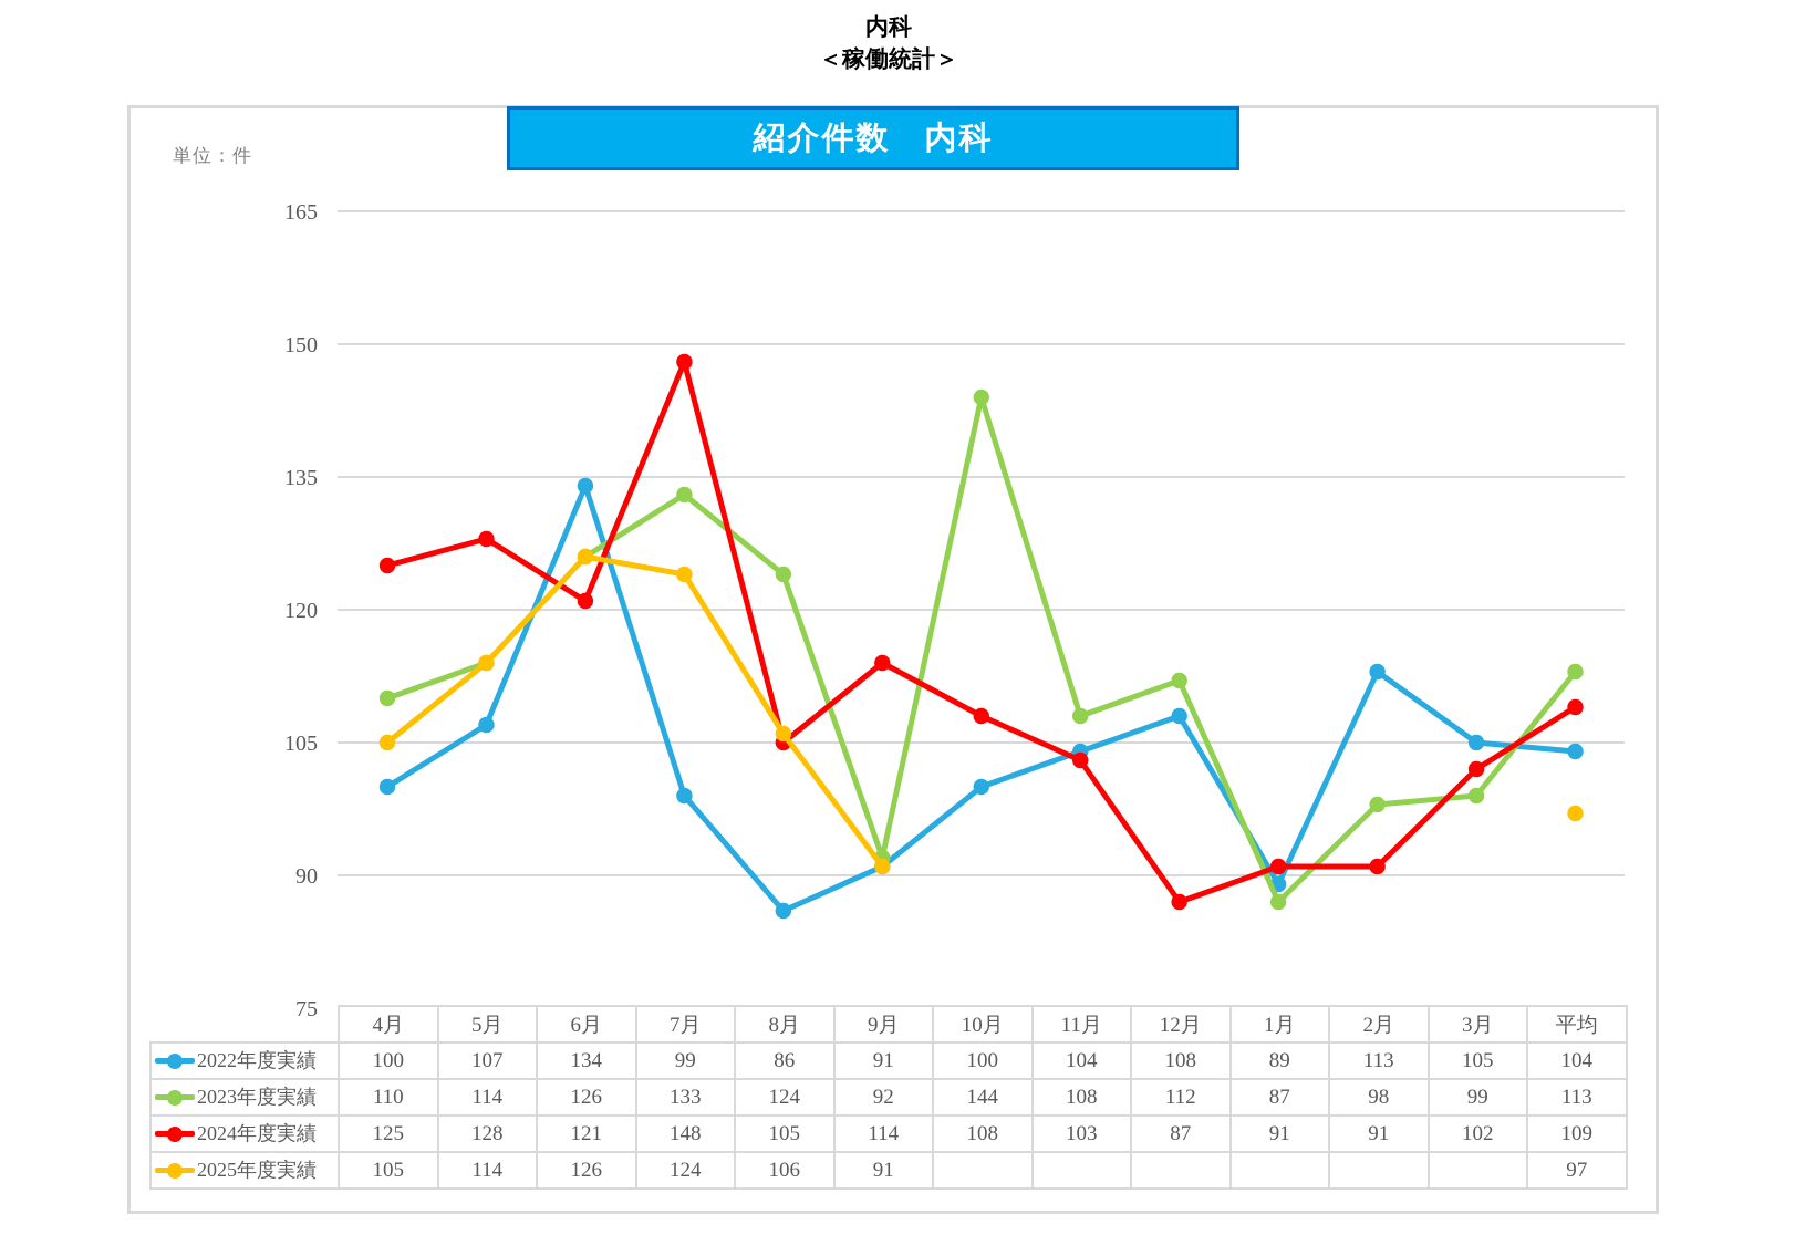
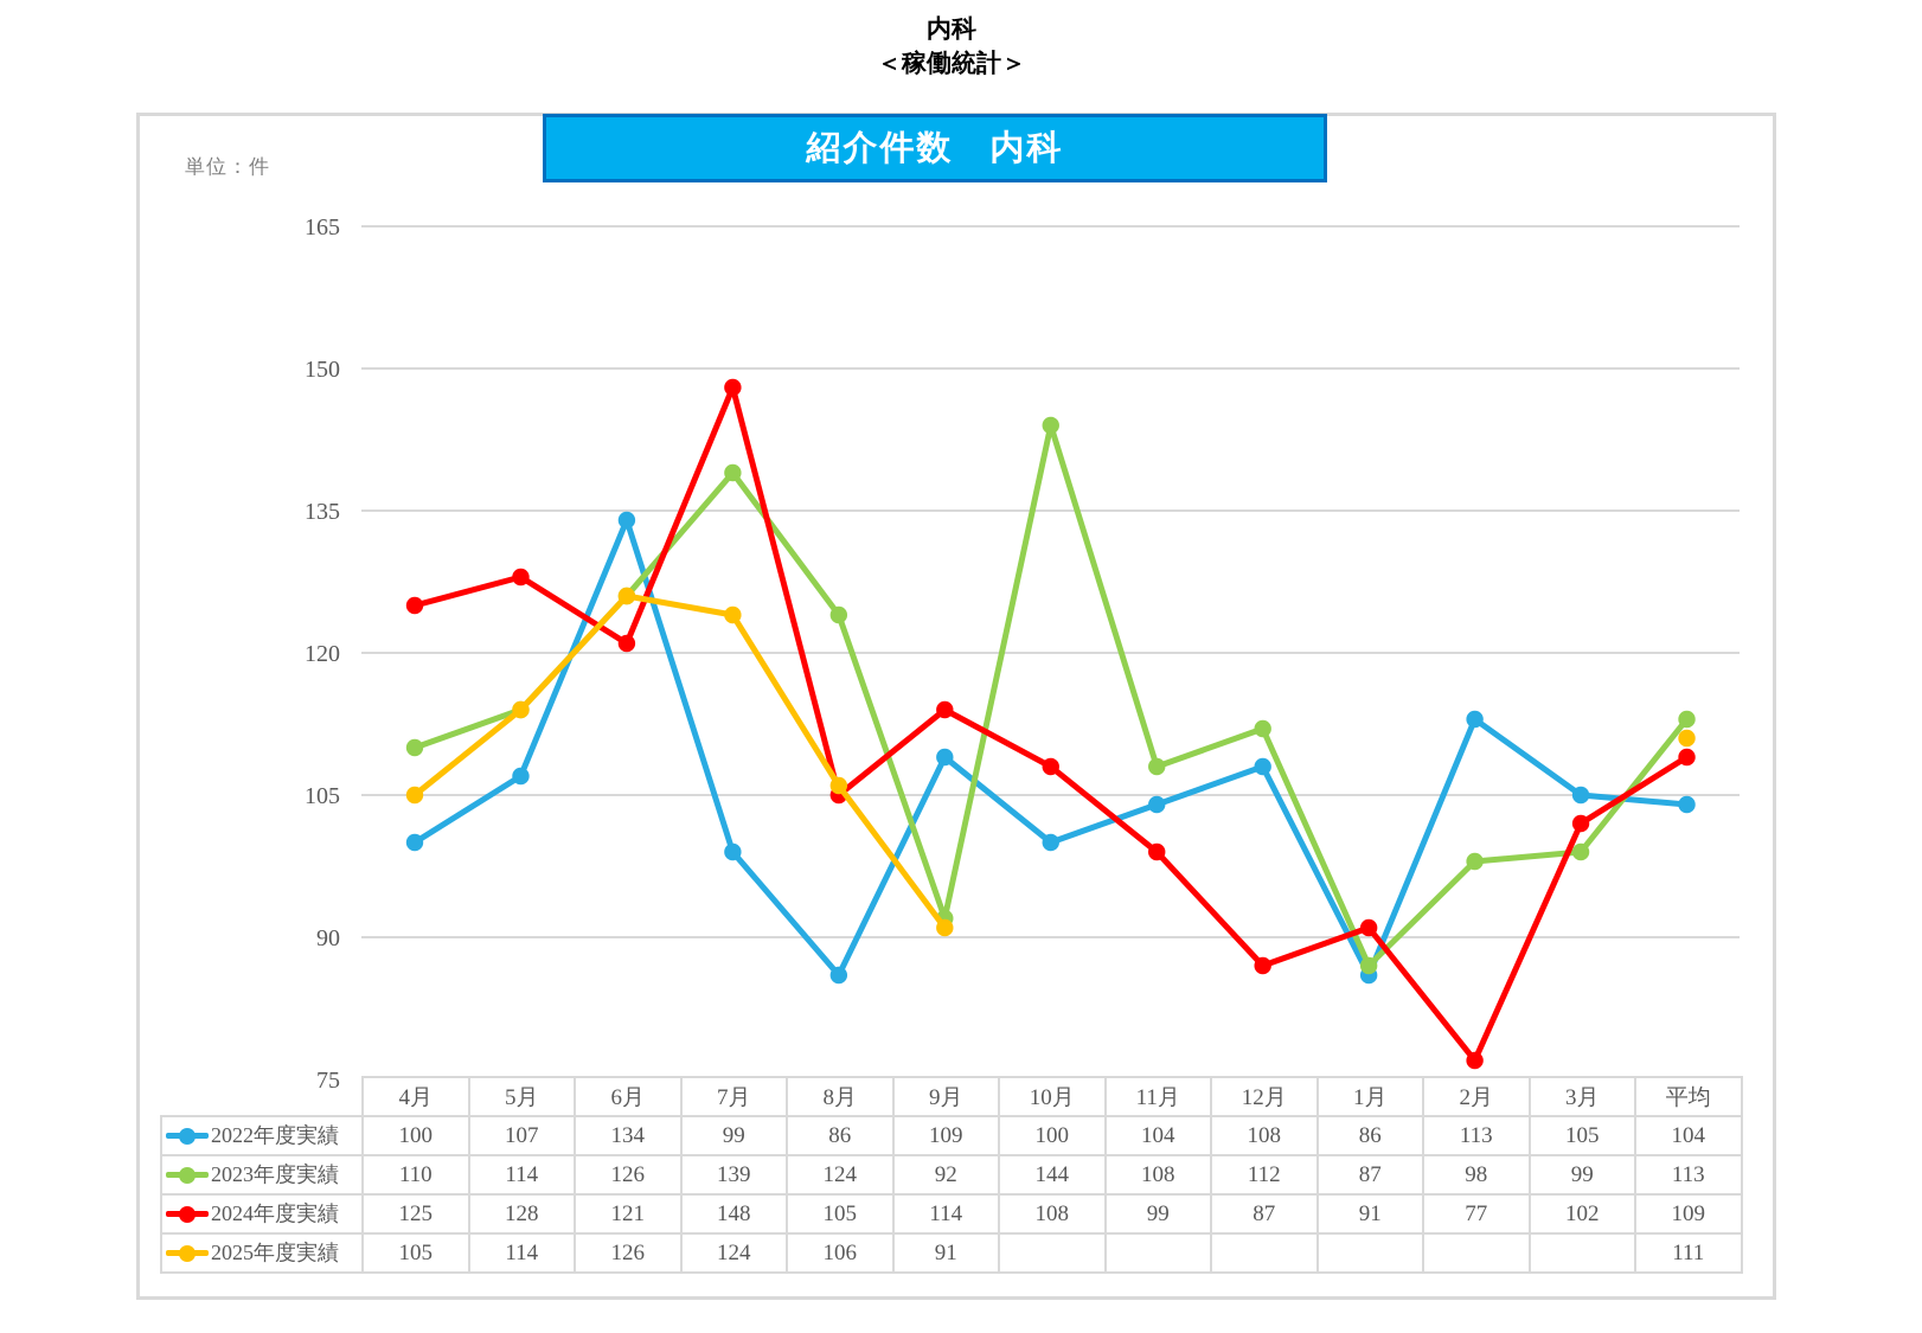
2023年度実績/7月: 133 -> 139
2022年度実績/9月: 91 -> 109
2024年度実績/11月: 103 -> 99
2022年度実績/1月: 89 -> 86
2024年度実績/2月: 91 -> 77
2025年度実績/平均: 97 -> 111
